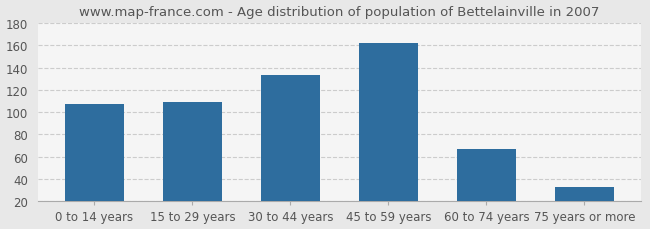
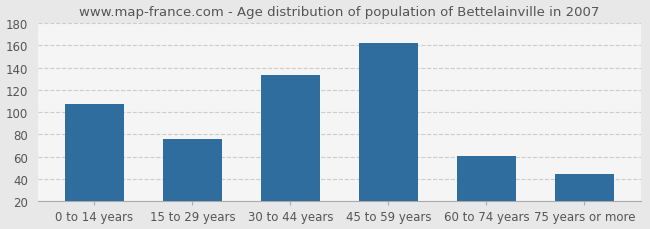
15 to 29 years: 109 -> 76
60 to 74 years: 67 -> 61
75 years or more: 33 -> 45
